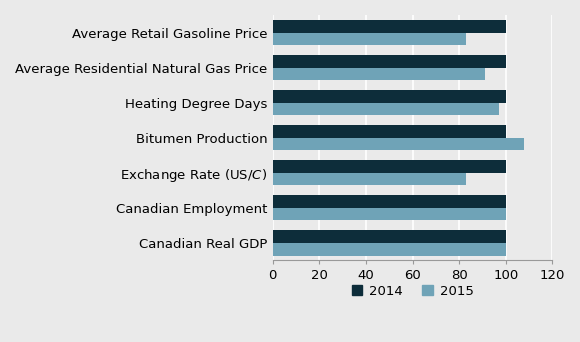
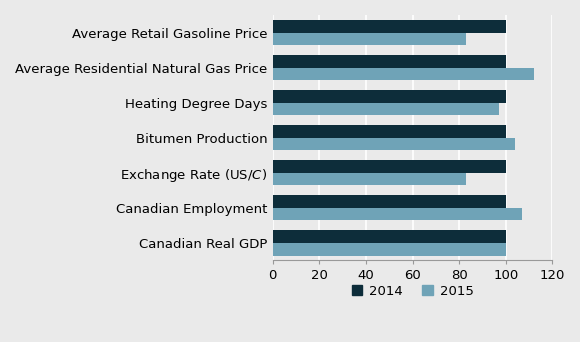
2015/Average Residential Natural Gas Price: 91 -> 112
2015/Bitumen Production: 108 -> 104
2015/Canadian Employment: 100 -> 107
